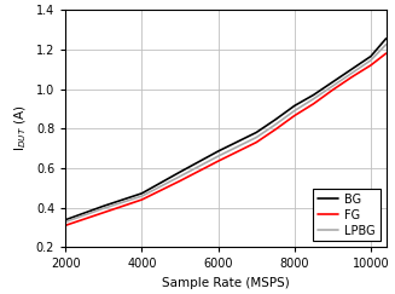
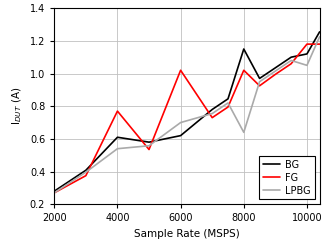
BG/2000: 0.34 -> 0.28
FG/2000: 0.31 -> 0.27
LPBG/2000: 0.33 -> 0.27
BG/4000: 0.47 -> 0.61
FG/4000: 0.44 -> 0.77
LPBG/4000: 0.46 -> 0.54
BG/6000: 0.69 -> 0.62
FG/6000: 0.64 -> 1.02
LPBG/6000: 0.66 -> 0.70
BG/8000: 0.92 -> 1.15
FG/8000: 0.86 -> 1.02
LPBG/8000: 0.89 -> 0.64
BG/10000: 1.17 -> 1.12
FG/10000: 1.12 -> 1.18
LPBG/10000: 1.15 -> 1.05
